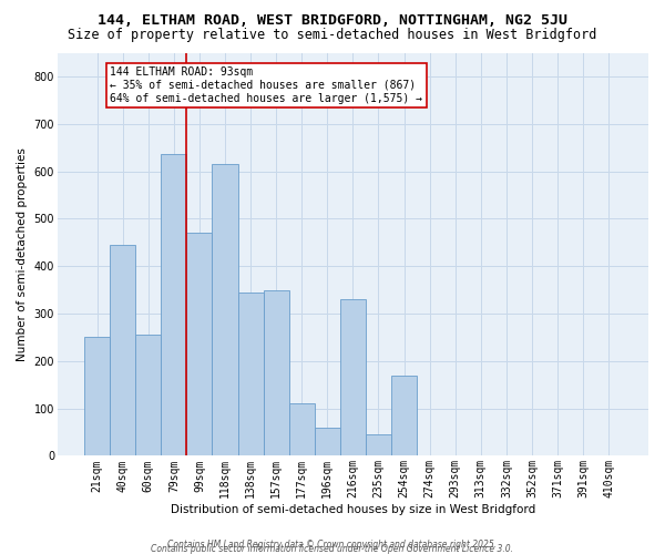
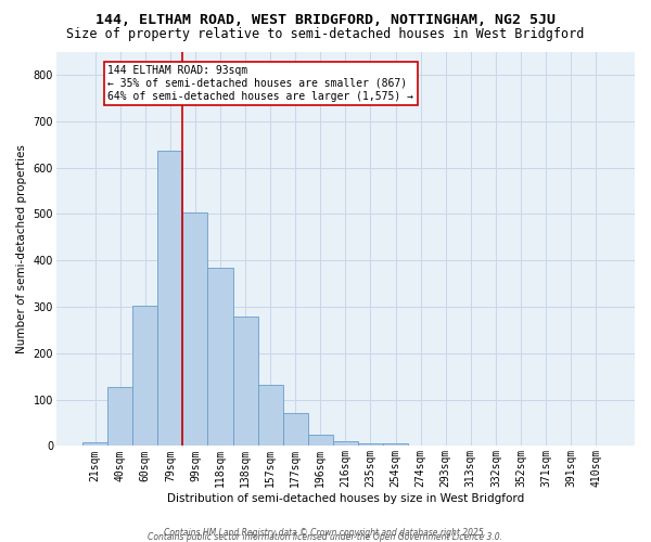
21sqm: 250 -> 8
40sqm: 445 -> 128
60sqm: 255 -> 303
99sqm: 470 -> 503
118sqm: 615 -> 383
138sqm: 345 -> 279
157sqm: 350 -> 131
177sqm: 110 -> 70
196sqm: 60 -> 25
216sqm: 330 -> 11
235sqm: 45 -> 5
254sqm: 170 -> 6
